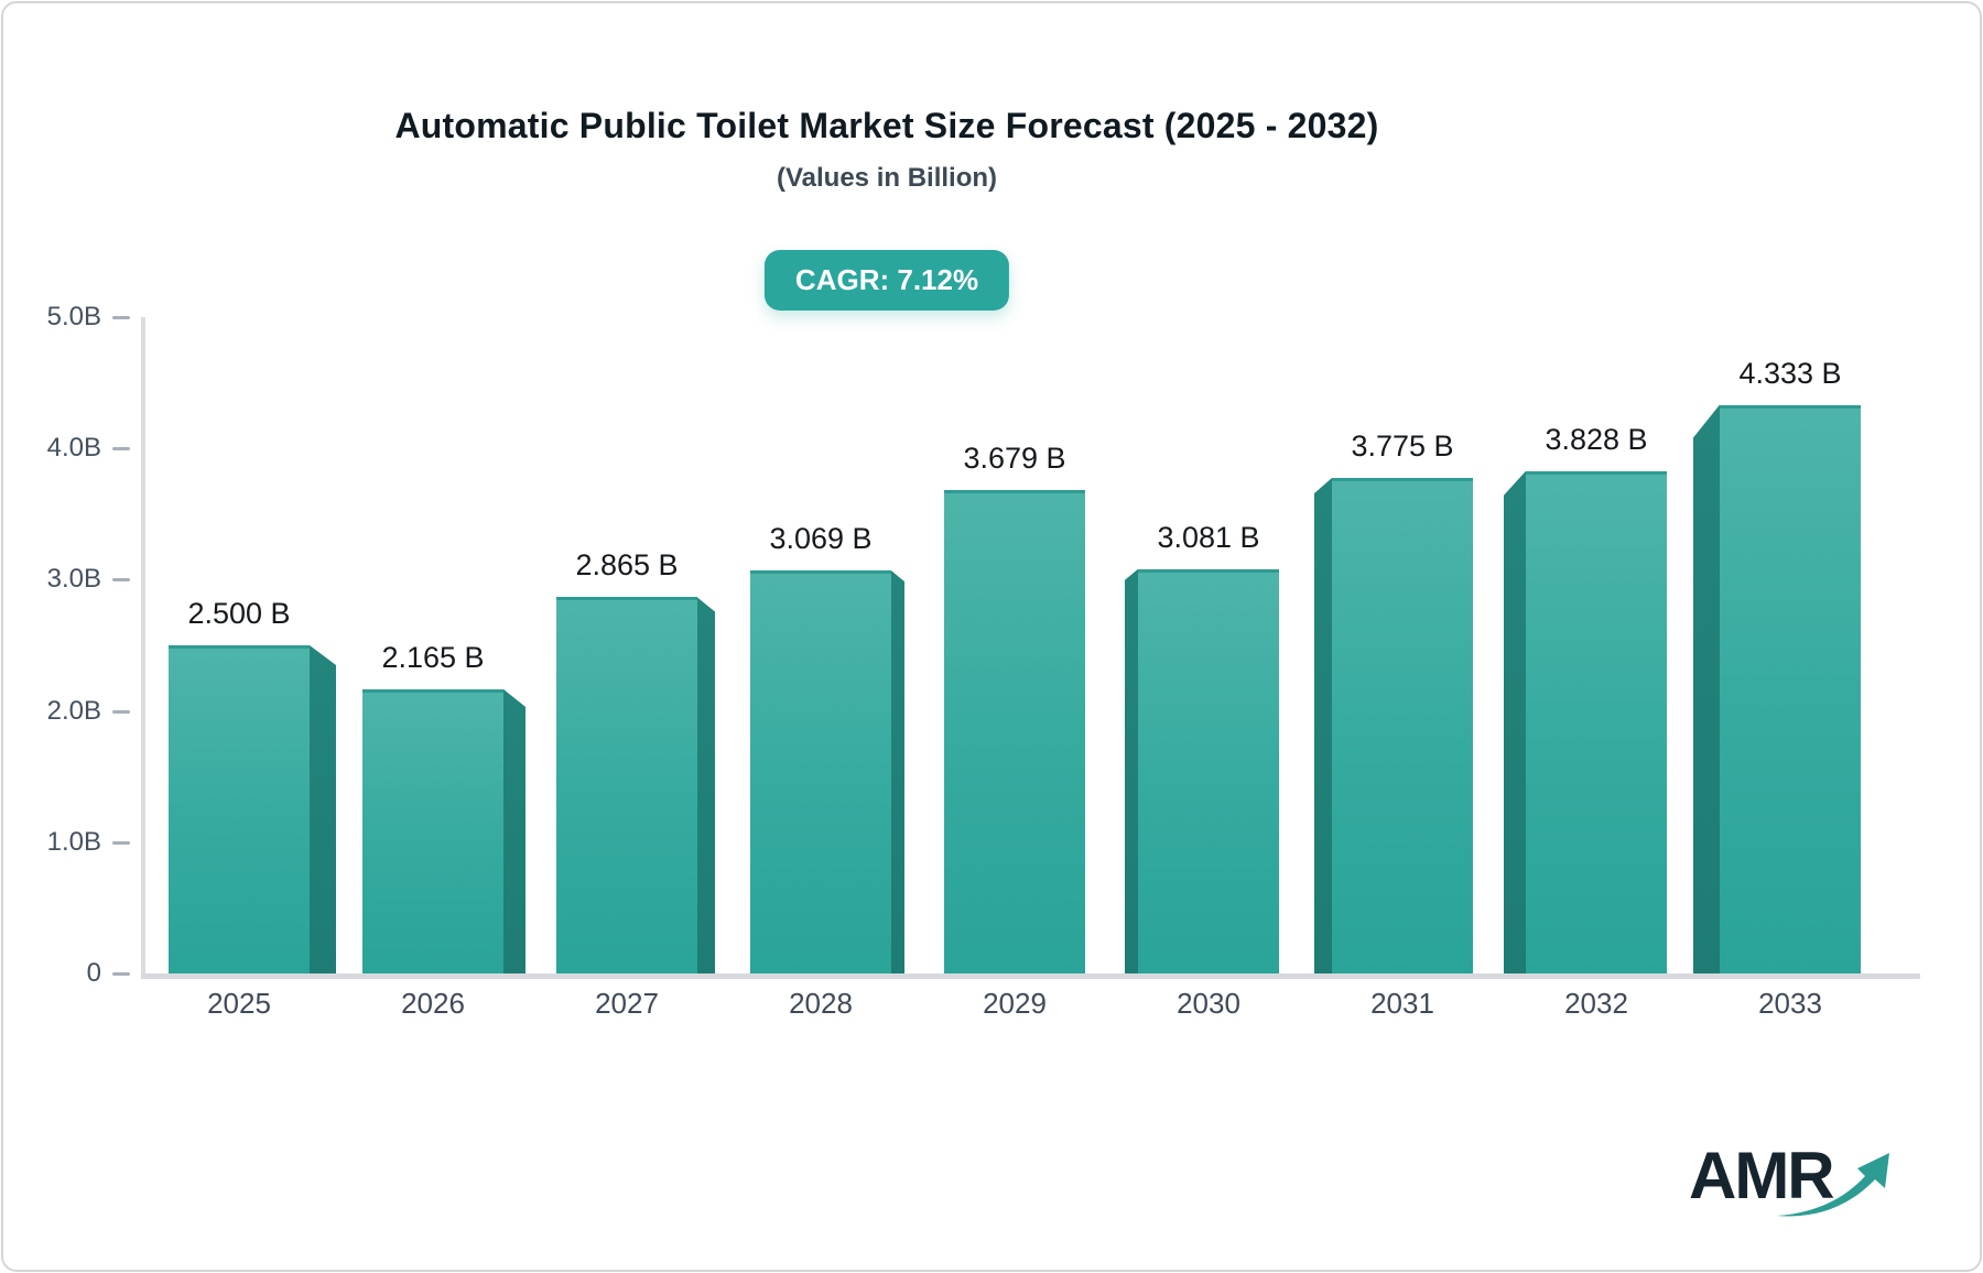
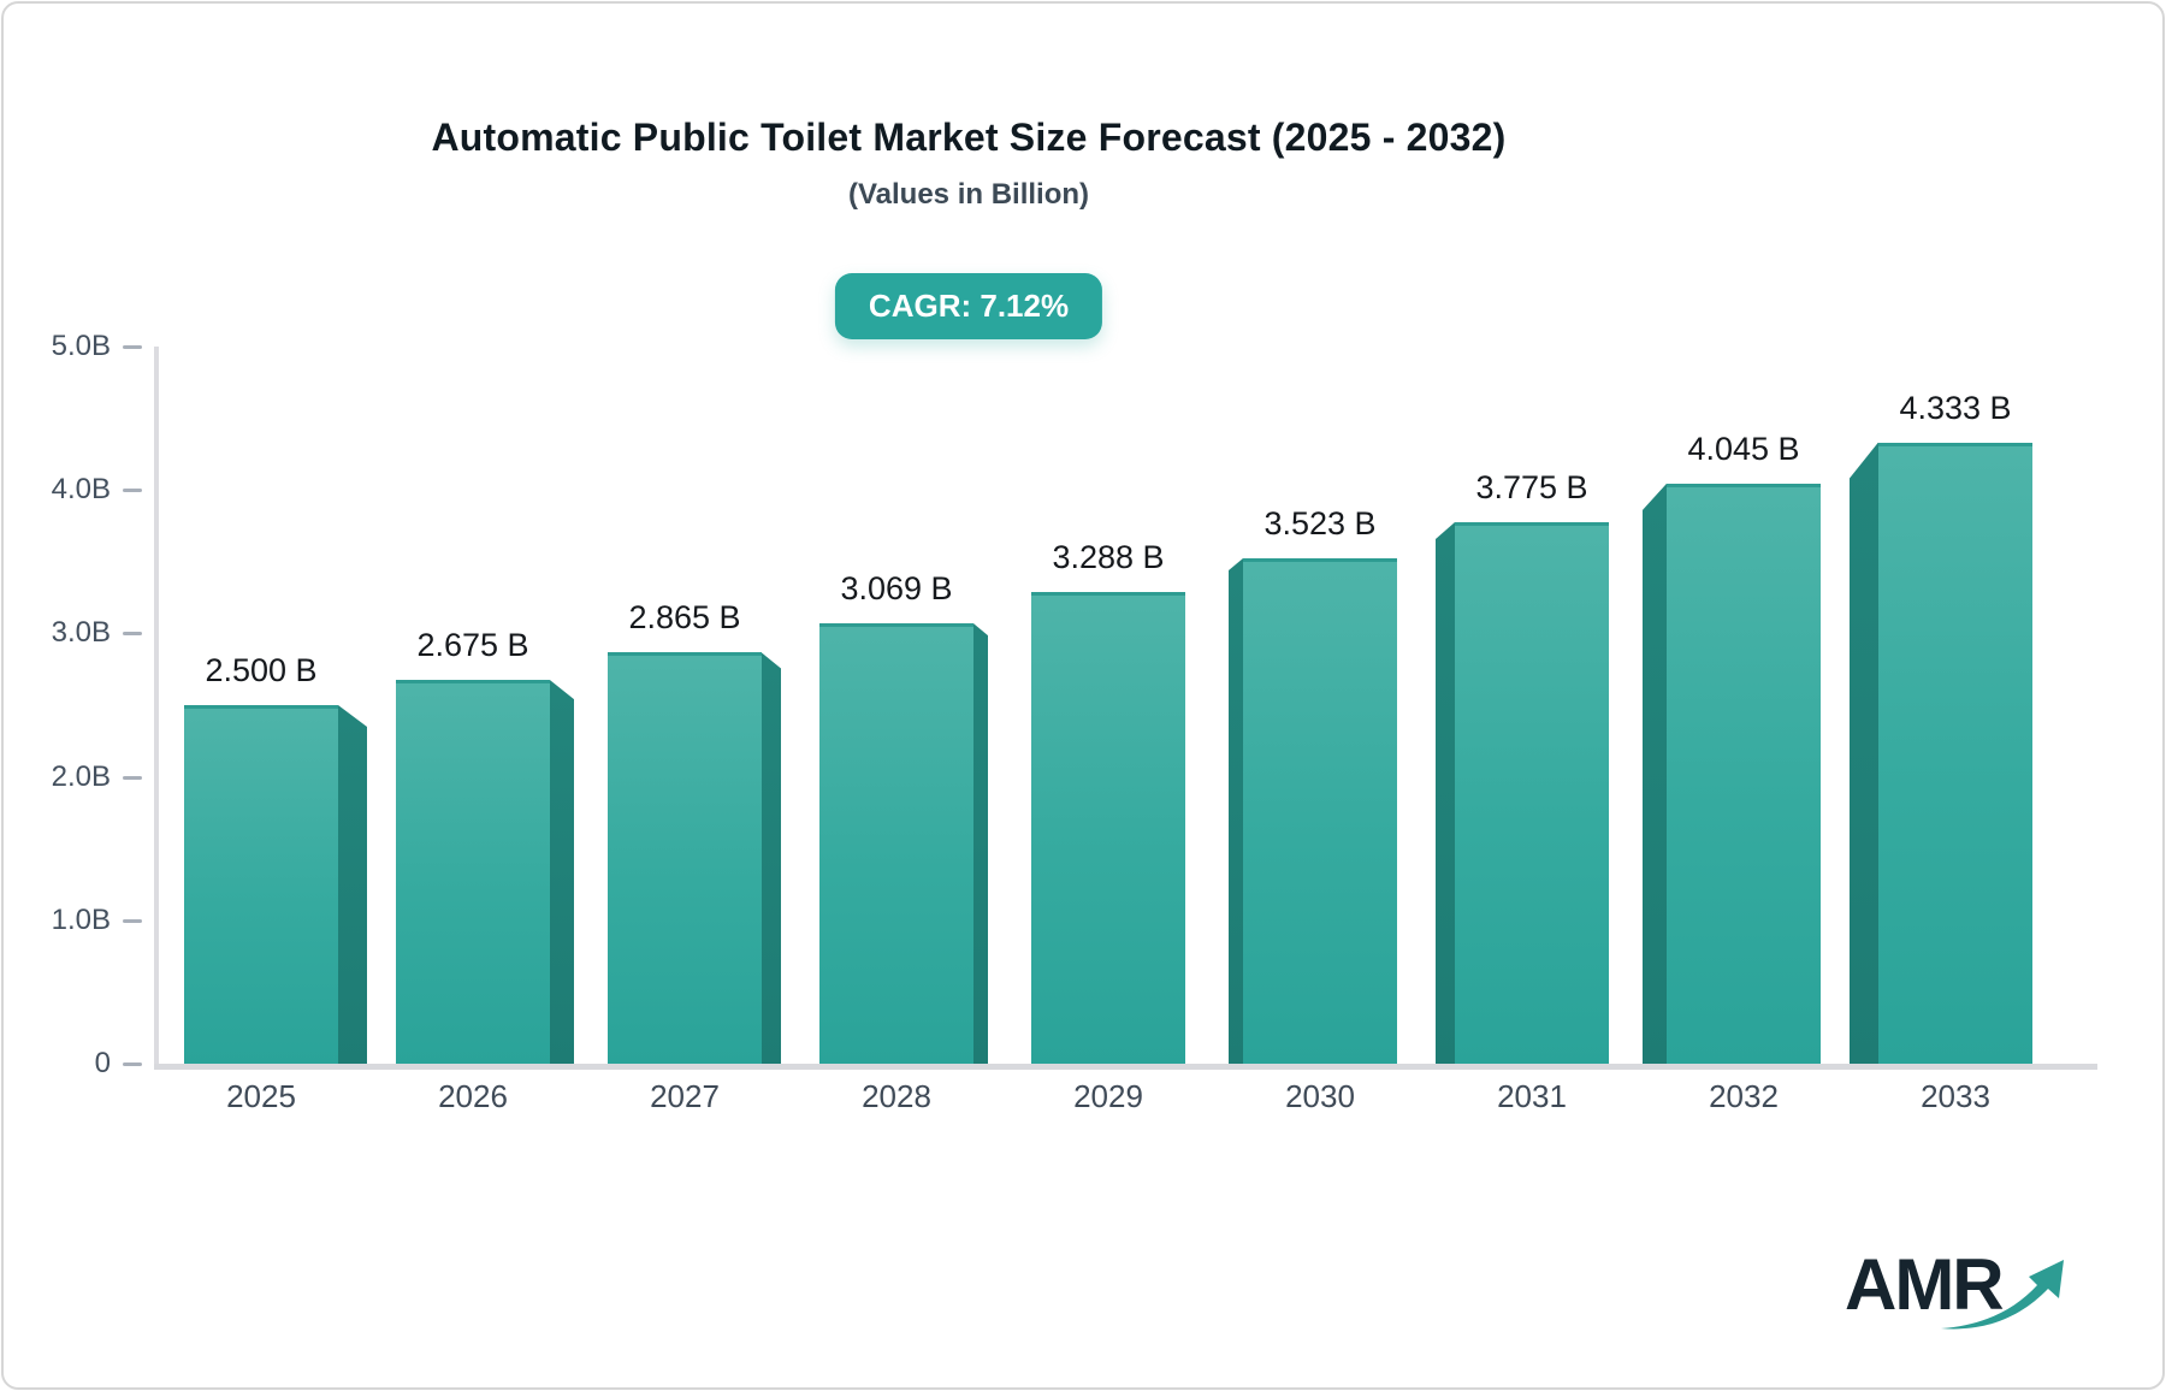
2026: 2.165 -> 2.675
2029: 3.679 -> 3.288
2030: 3.081 -> 3.523
2032: 3.828 -> 4.045
